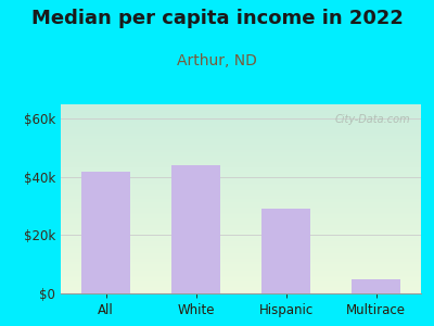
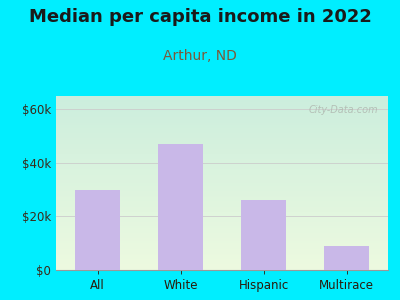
All: $42k -> $30k
White: $44k -> $47k
Hispanic: $29k -> $26k
Multirace: $5k -> $9k
